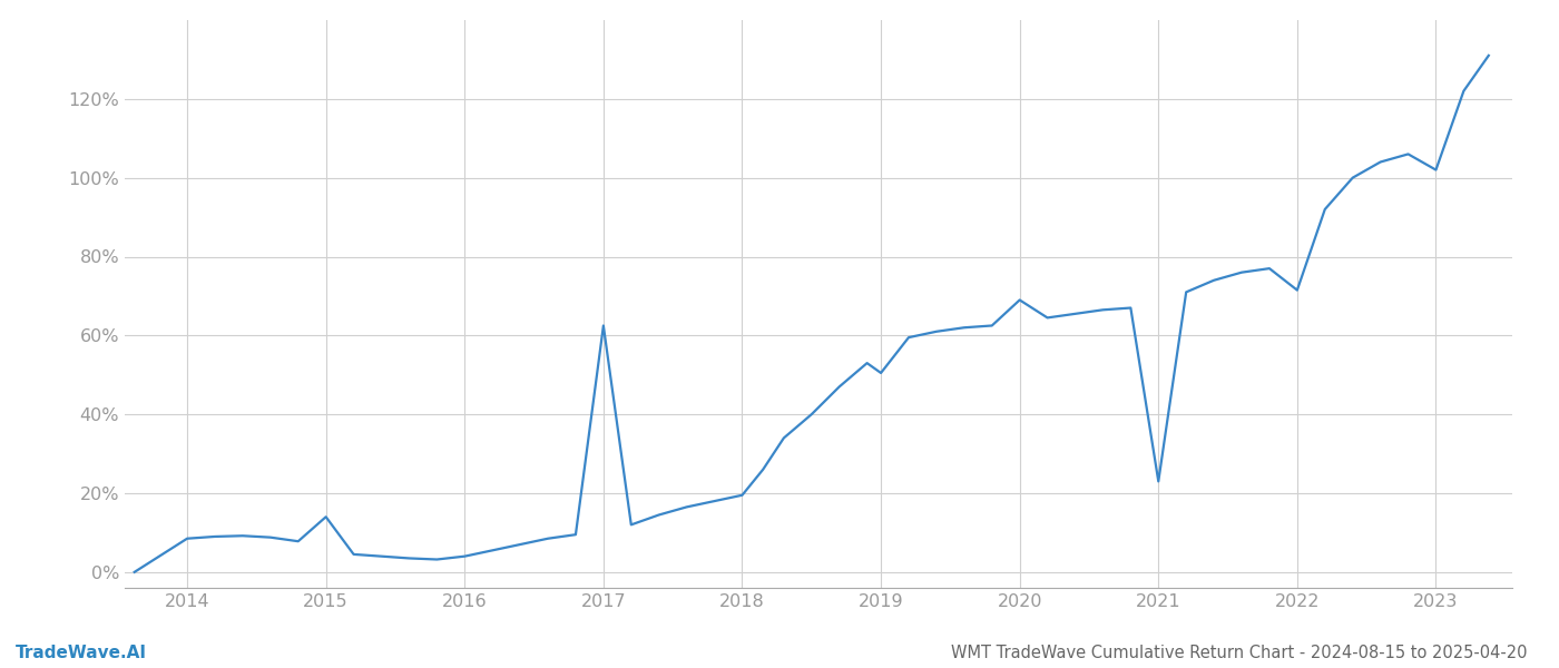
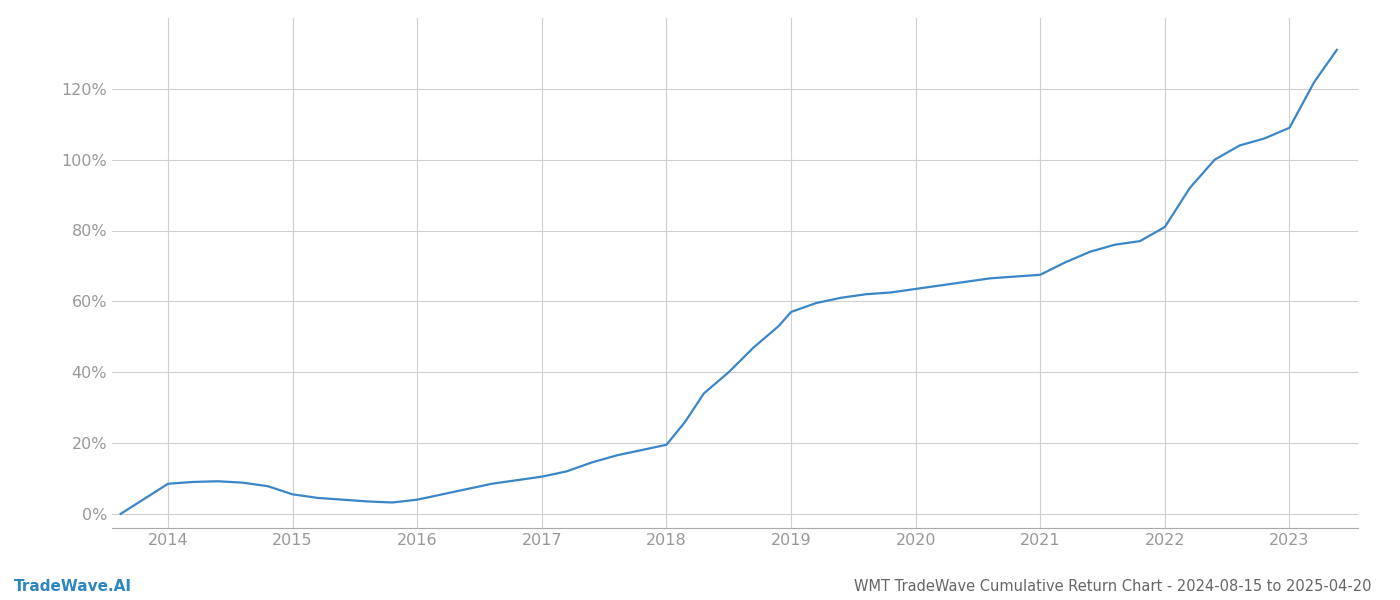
2015: 14.0% -> 5.5%
2017: 62.5% -> 10.5%
2019: 50.5% -> 57.0%
2020: 69.0% -> 63.5%
2021: 23.0% -> 67.5%
2022: 71.5% -> 81.0%
2023: 102.0% -> 109.0%
